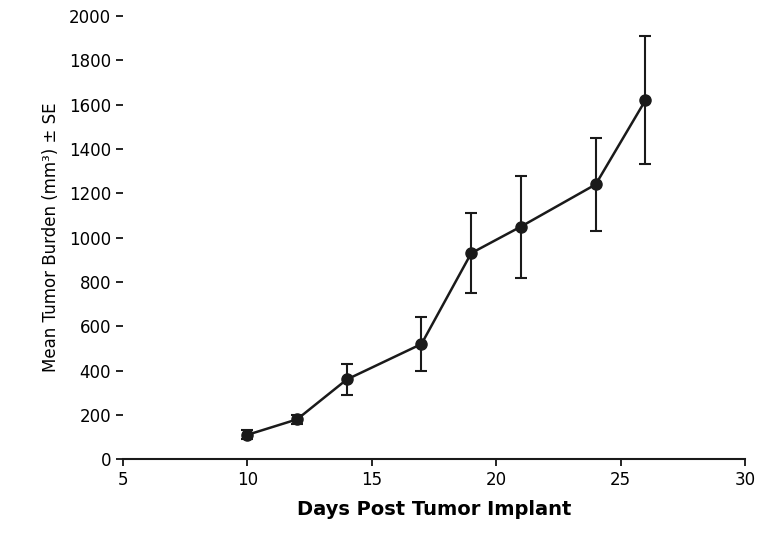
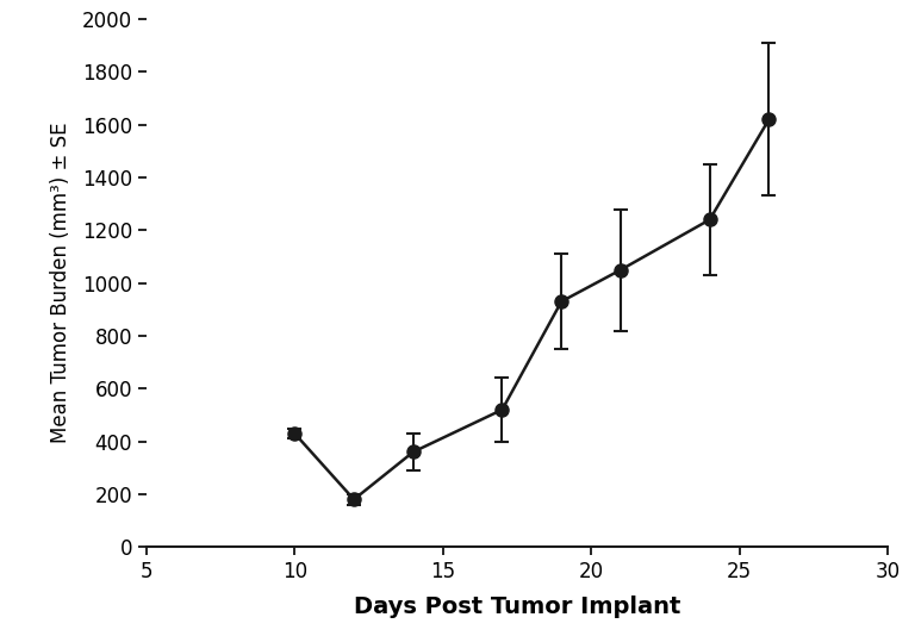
10: 110 -> 430
